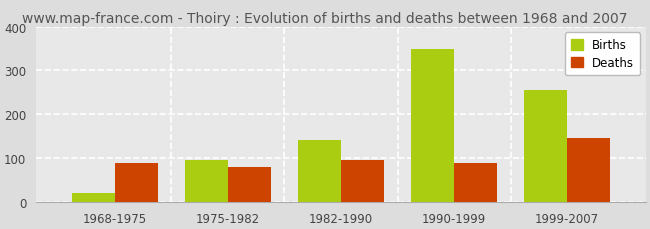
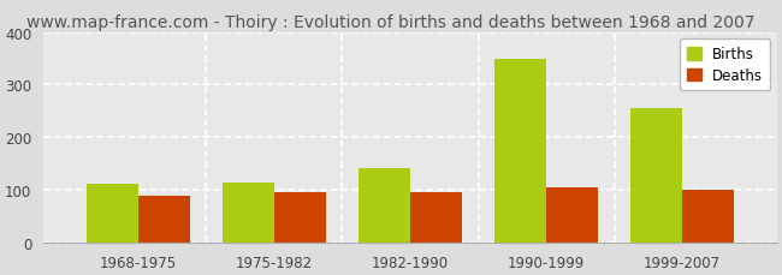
Births/1968-1975: 20 -> 113
Births/1975-1982: 95 -> 115
Deaths/1975-1982: 80 -> 97
Deaths/1990-1999: 90 -> 106
Deaths/1999-2007: 145 -> 100
